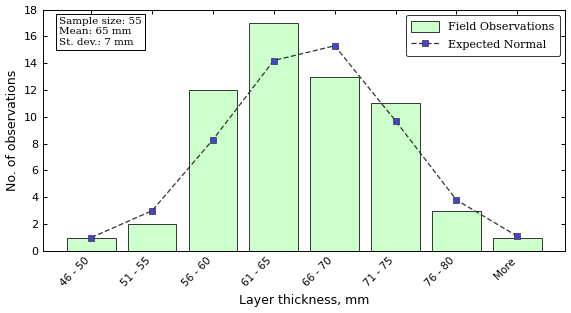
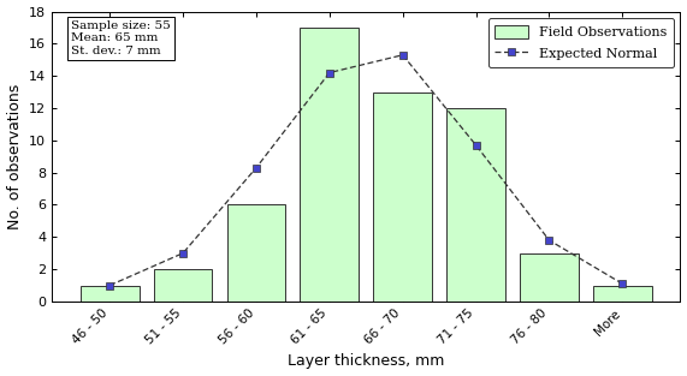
Field Observations/56 - 60: 12 -> 6
Field Observations/71 - 75: 11 -> 12
